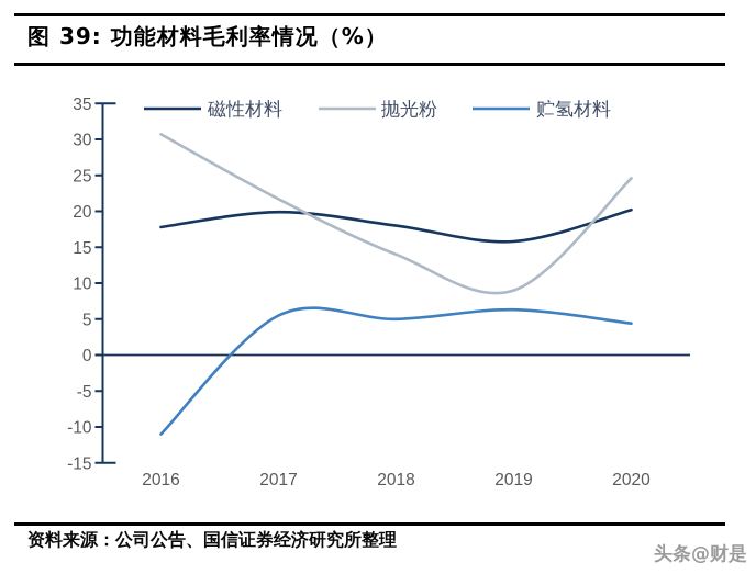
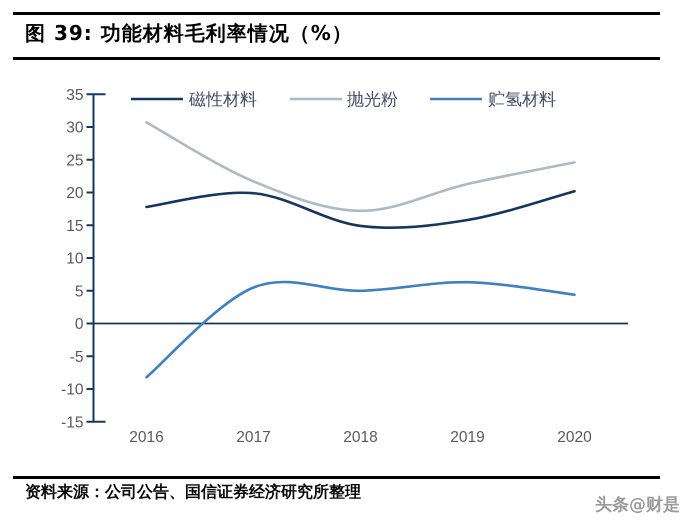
贮氢材料/2016: -11 -> -8
磁性材料/2018: 18 -> 15
抛光粉/2018: 14 -> 17
抛光粉/2019: 9 -> 21
